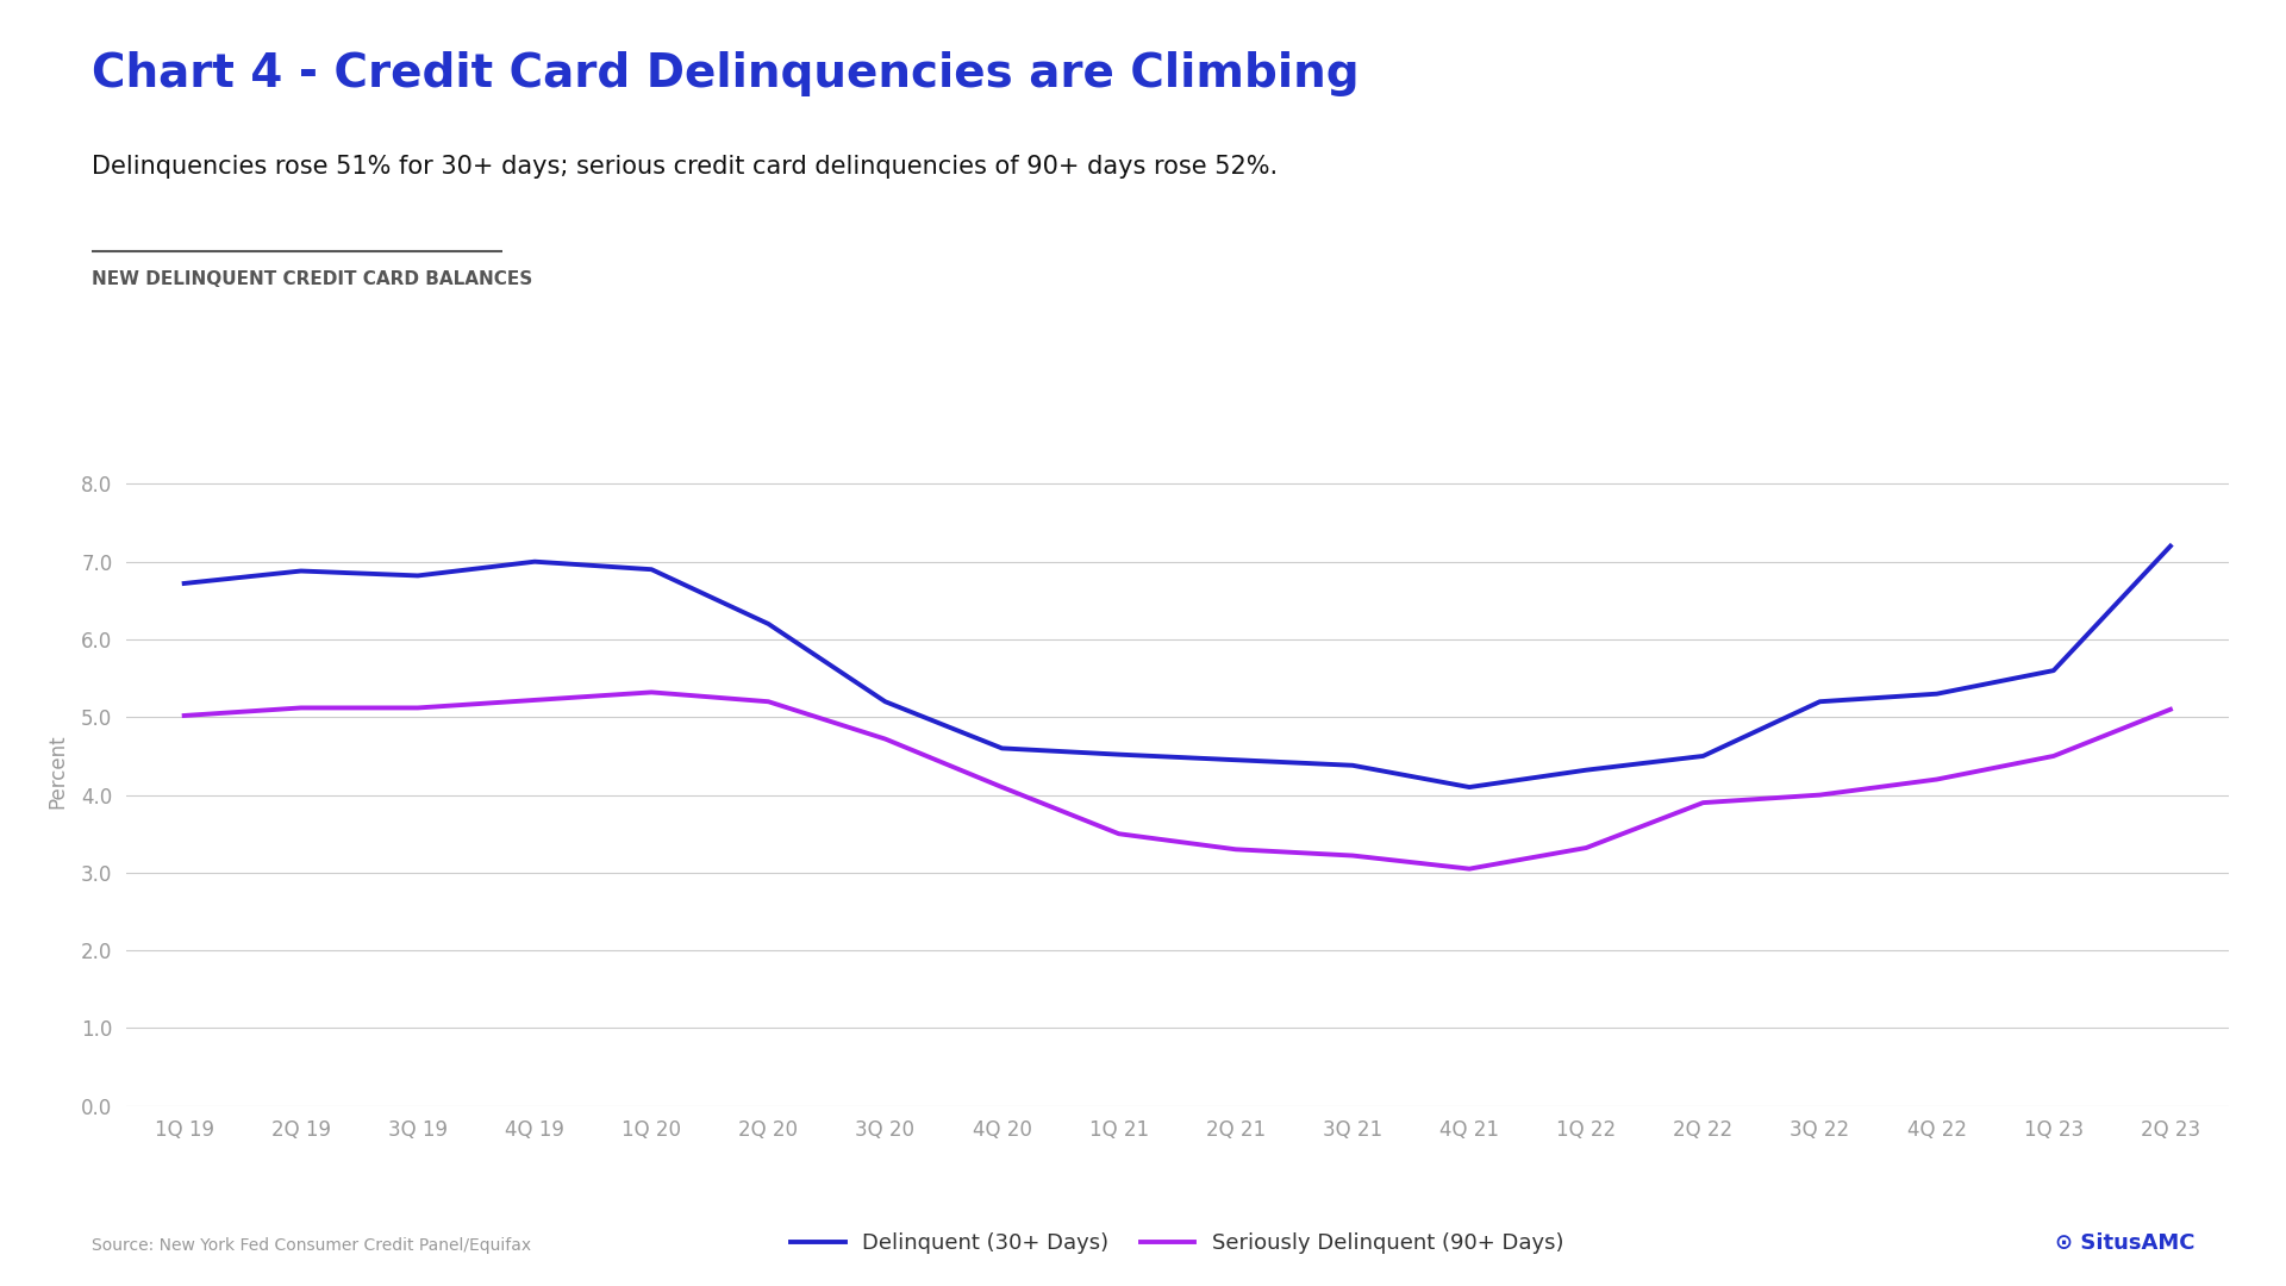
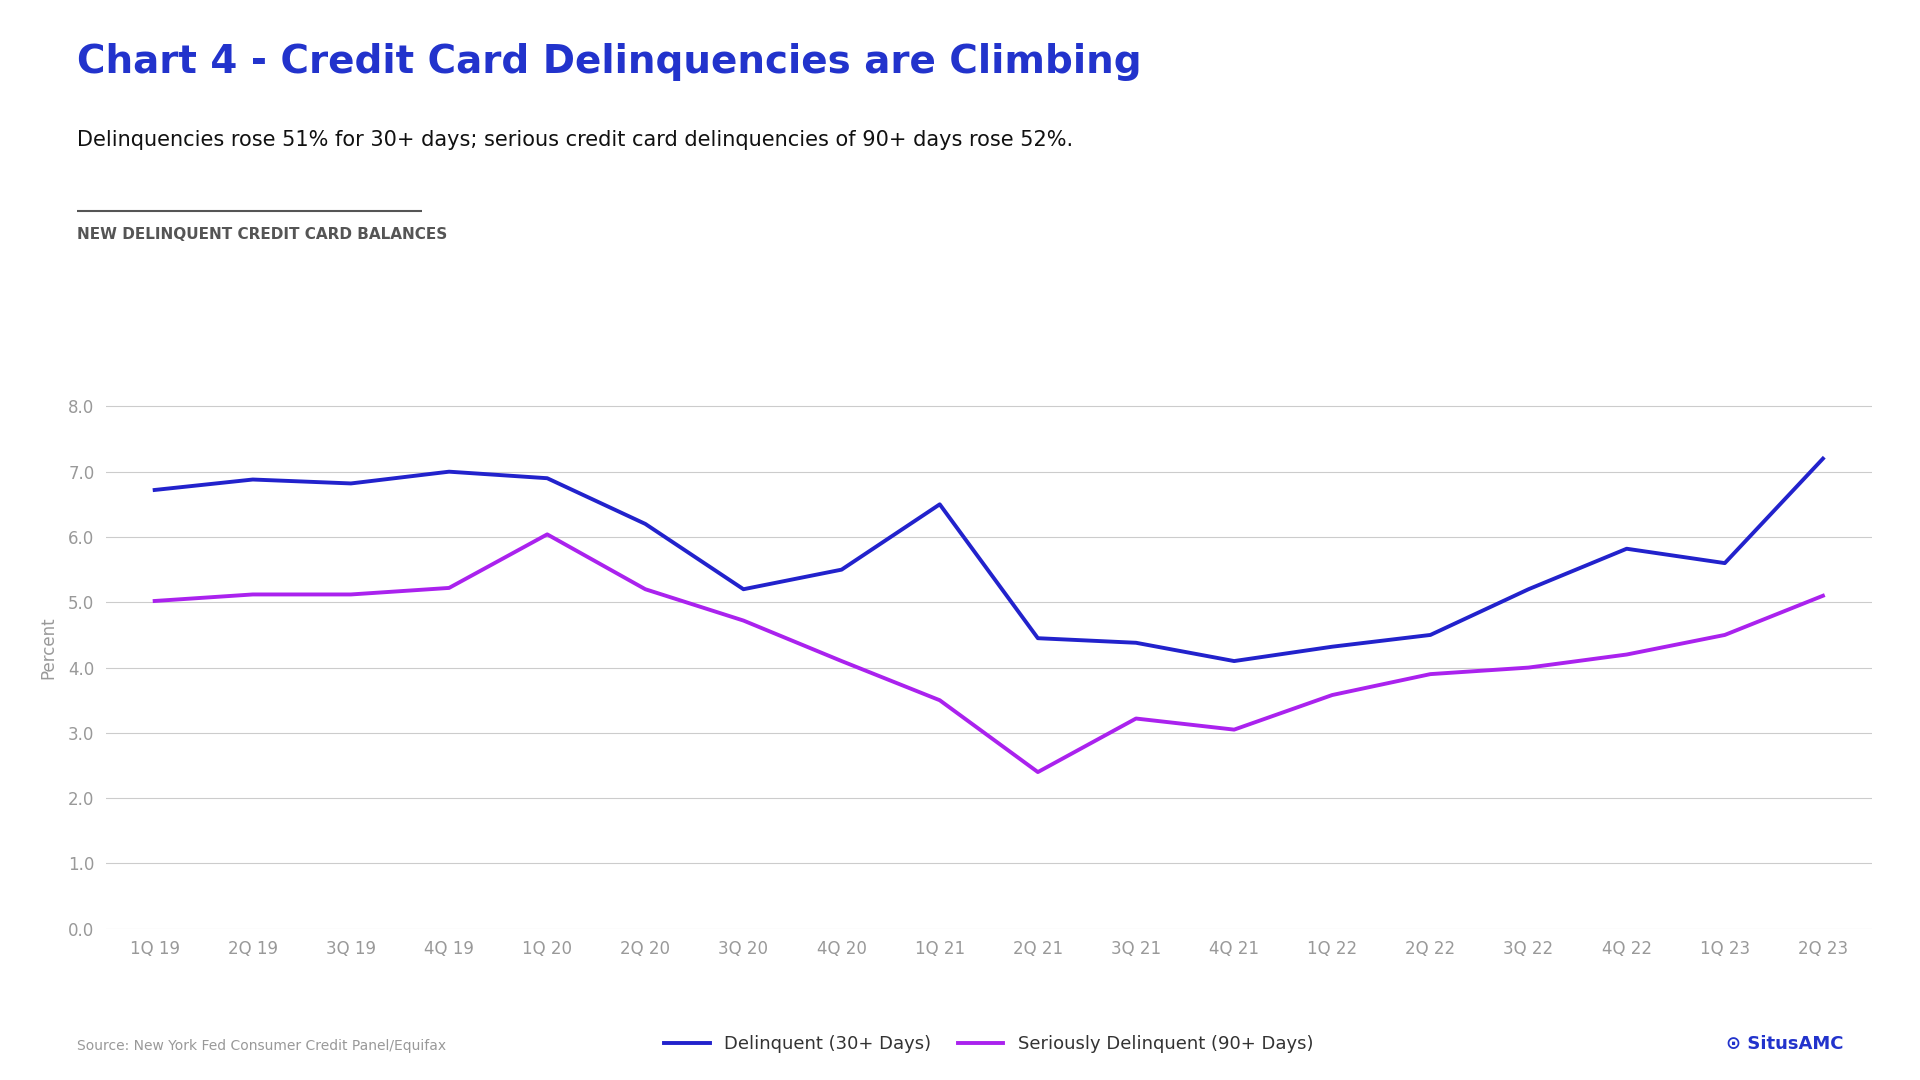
Seriously Delinquent (90+ Days)/1Q 20: 5.32 -> 6.04
Delinquent (30+ Days)/4Q 20: 4.60 -> 5.50
Delinquent (30+ Days)/1Q 21: 4.52 -> 6.50
Seriously Delinquent (90+ Days)/2Q 21: 3.30 -> 2.40
Seriously Delinquent (90+ Days)/1Q 22: 3.32 -> 3.58
Delinquent (30+ Days)/4Q 22: 5.30 -> 5.82
